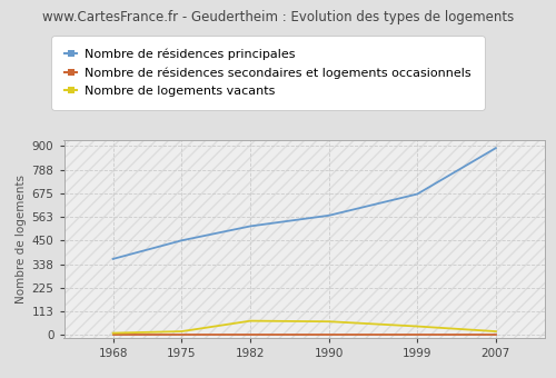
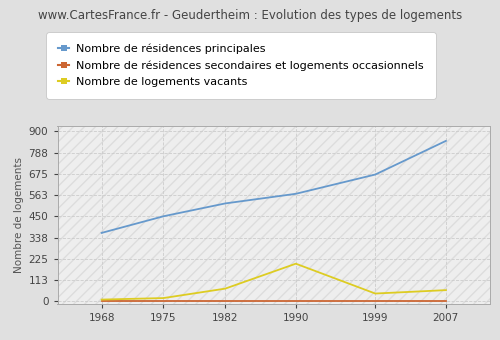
Nombre de logements vacants/1990: 60 -> 200
Nombre de résidences principales/2007: 890 -> 850
Nombre de logements vacants/2007: 20 -> 60
